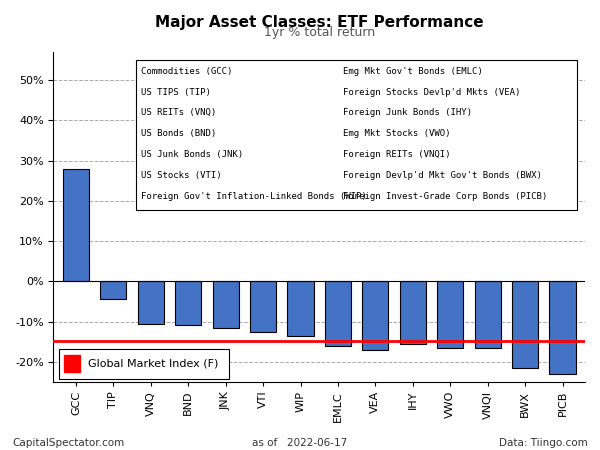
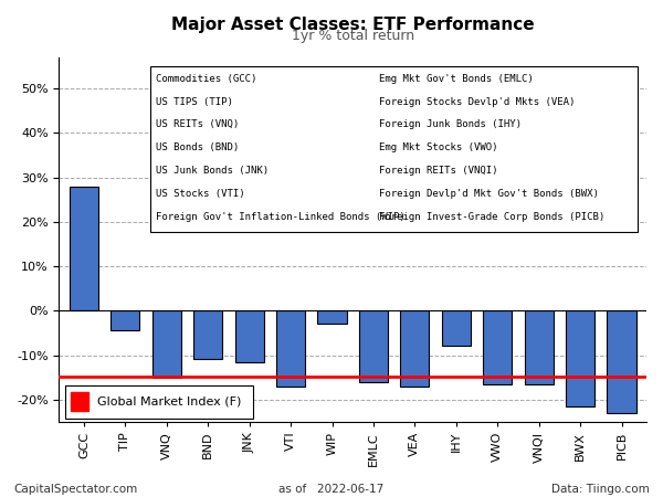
VNQ: -10.5% -> -15.0%
VTI: -12.5% -> -17.0%
WIP: -13.5% -> -3.0%
IHY: -15.5% -> -8.0%
